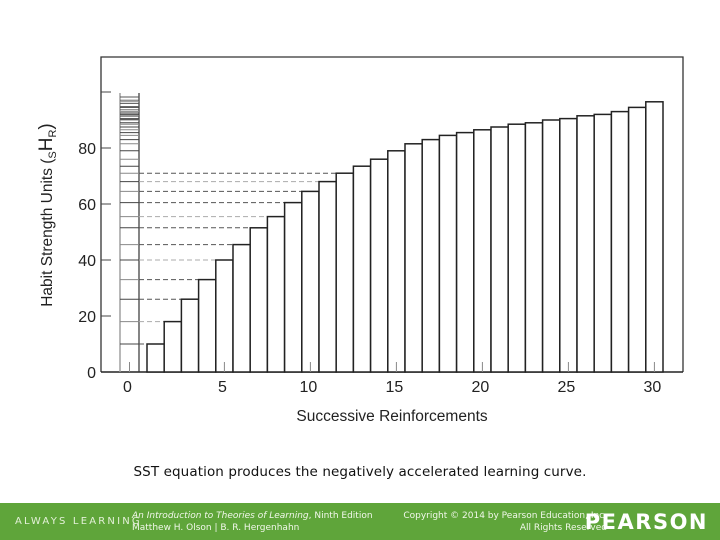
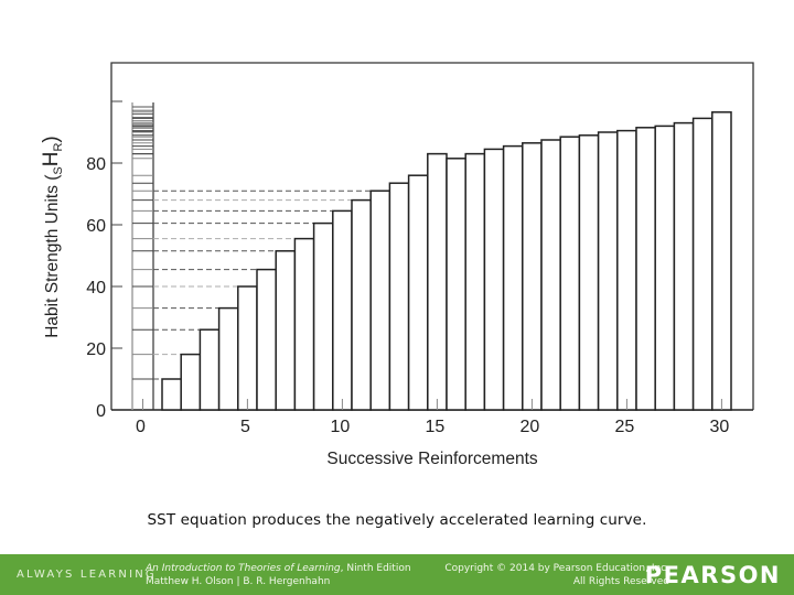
15: 79 -> 83
